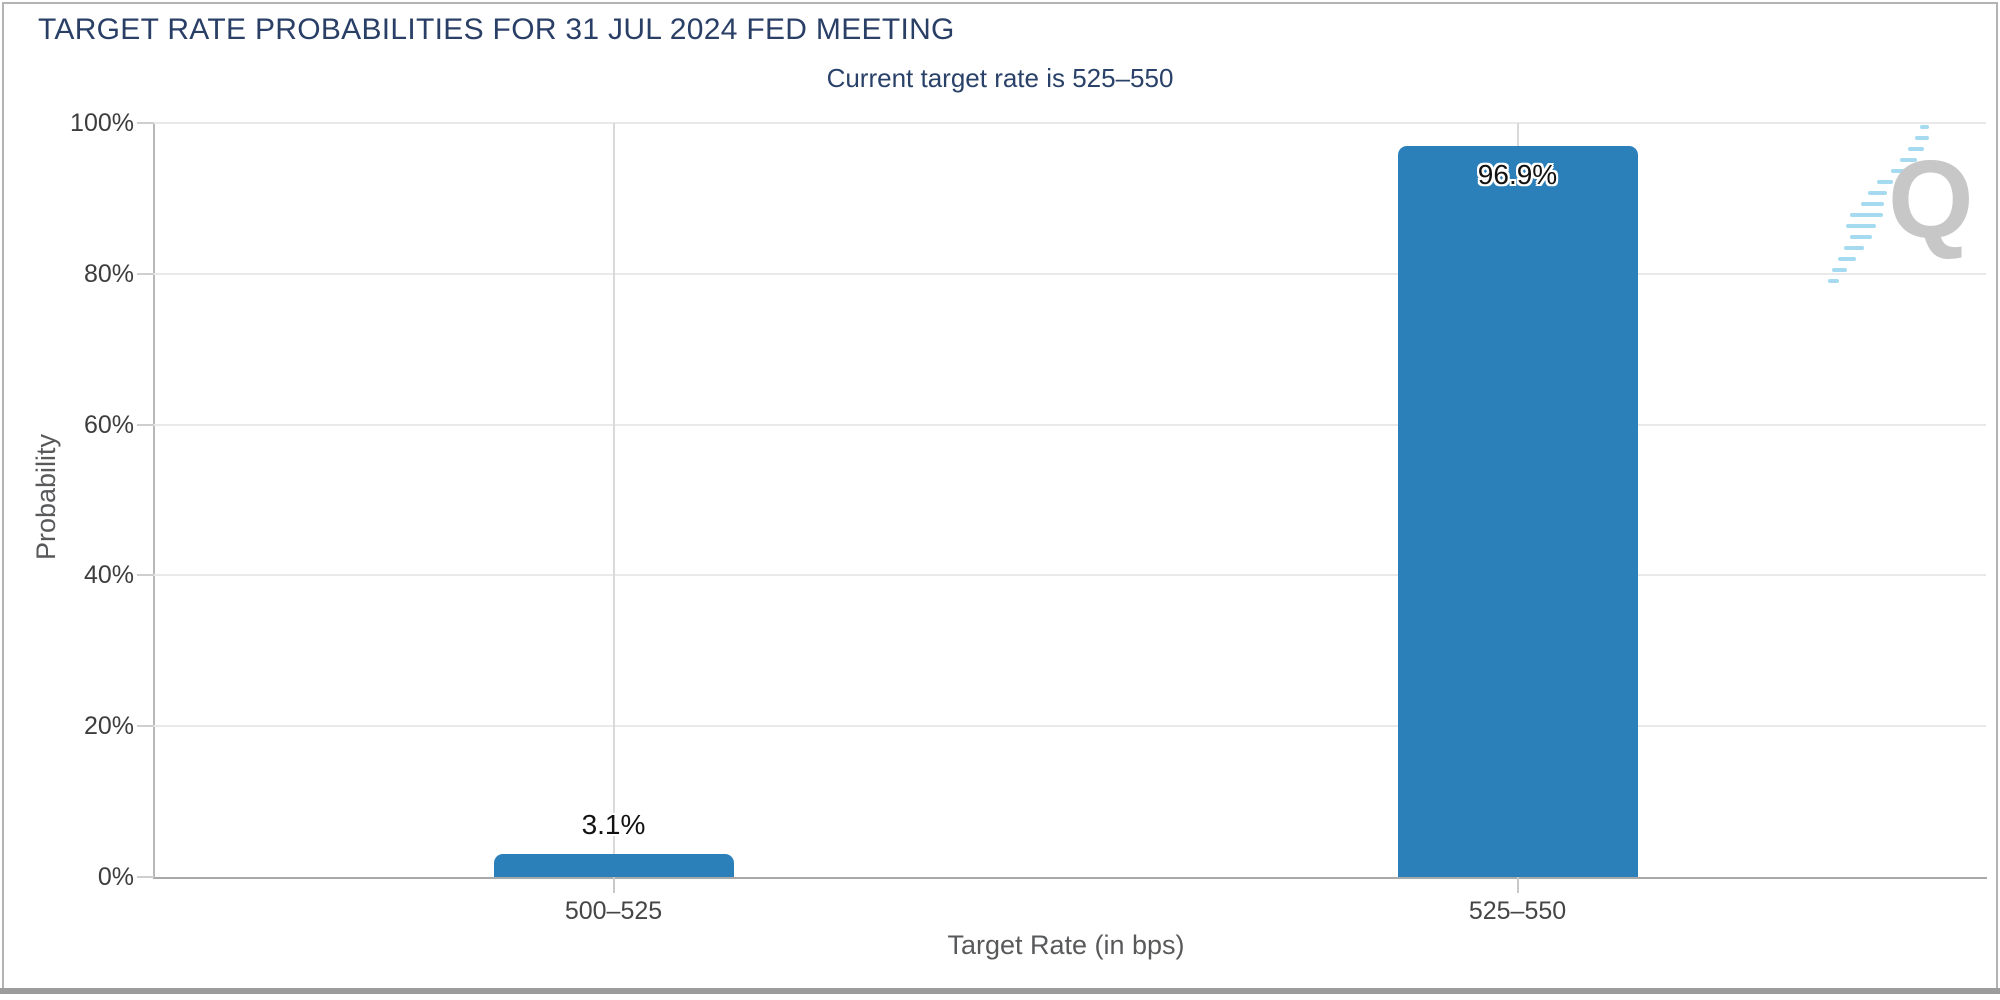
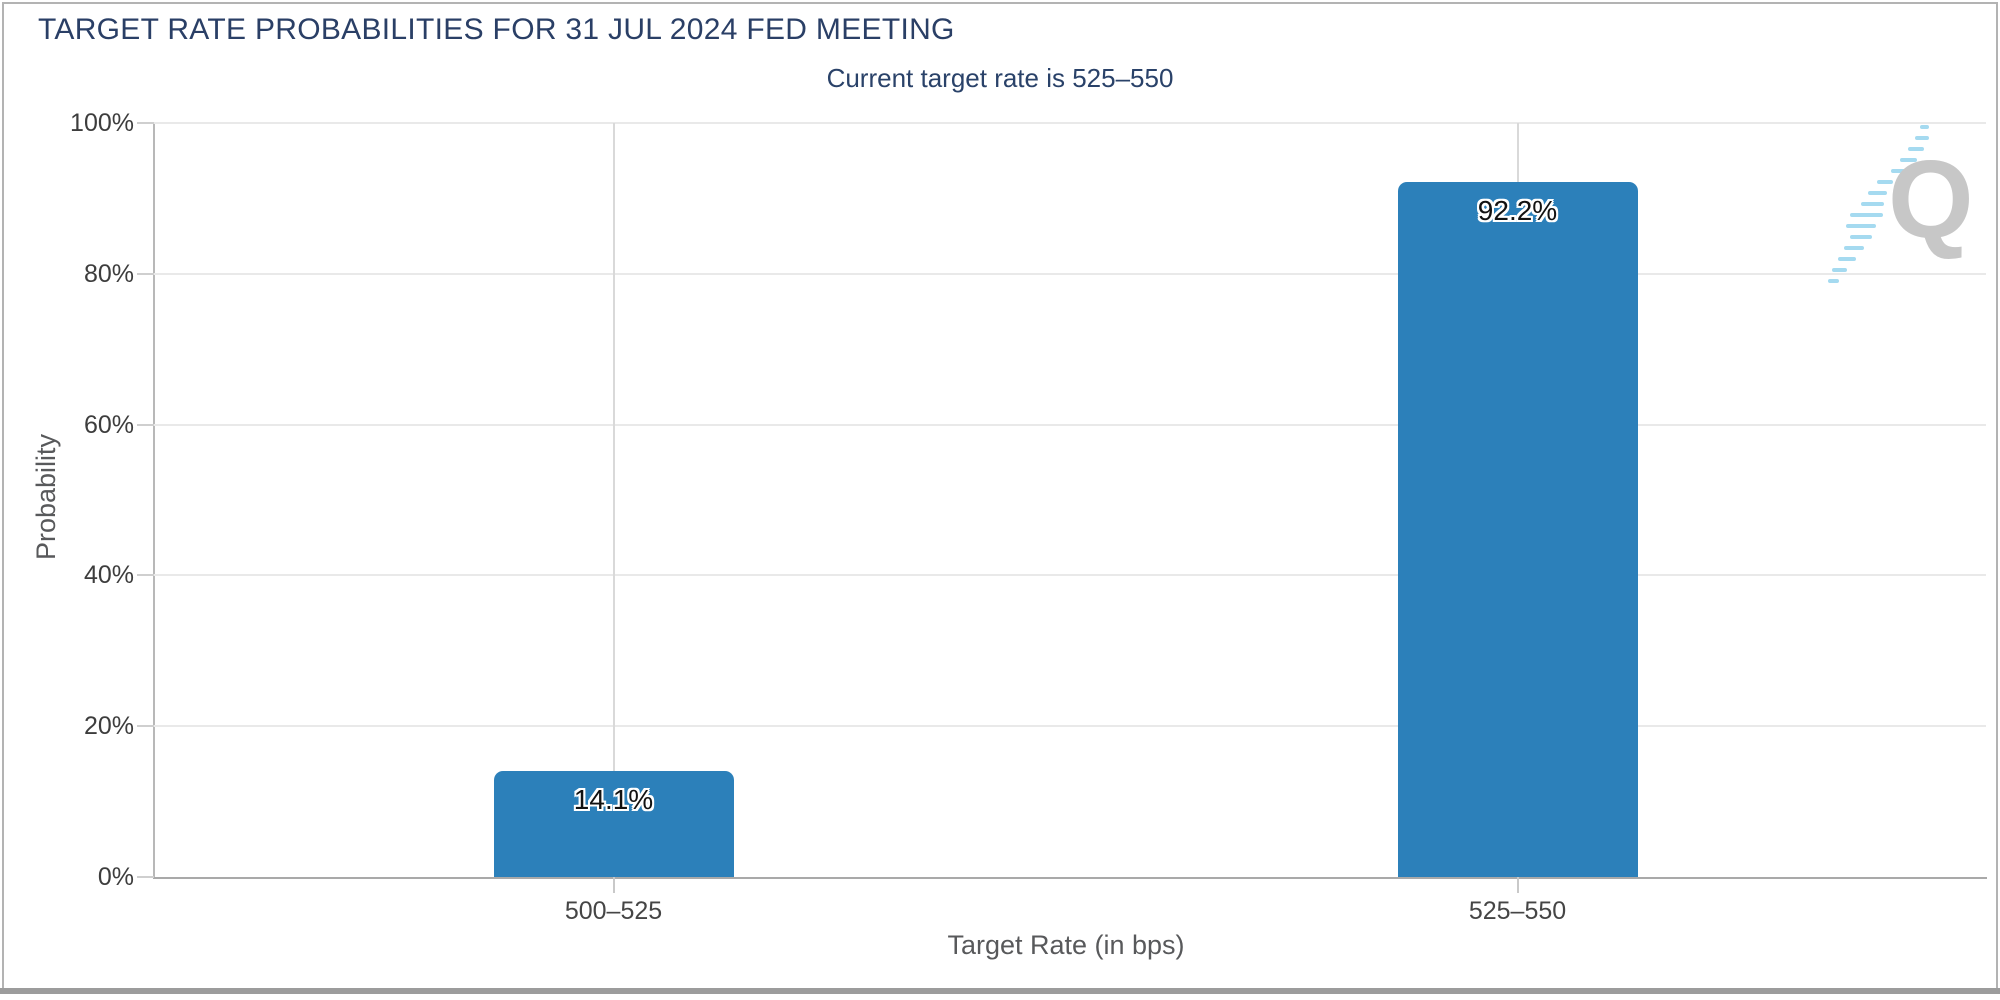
500–525: 3.1% -> 14.1%
525–550: 96.9% -> 92.2%
